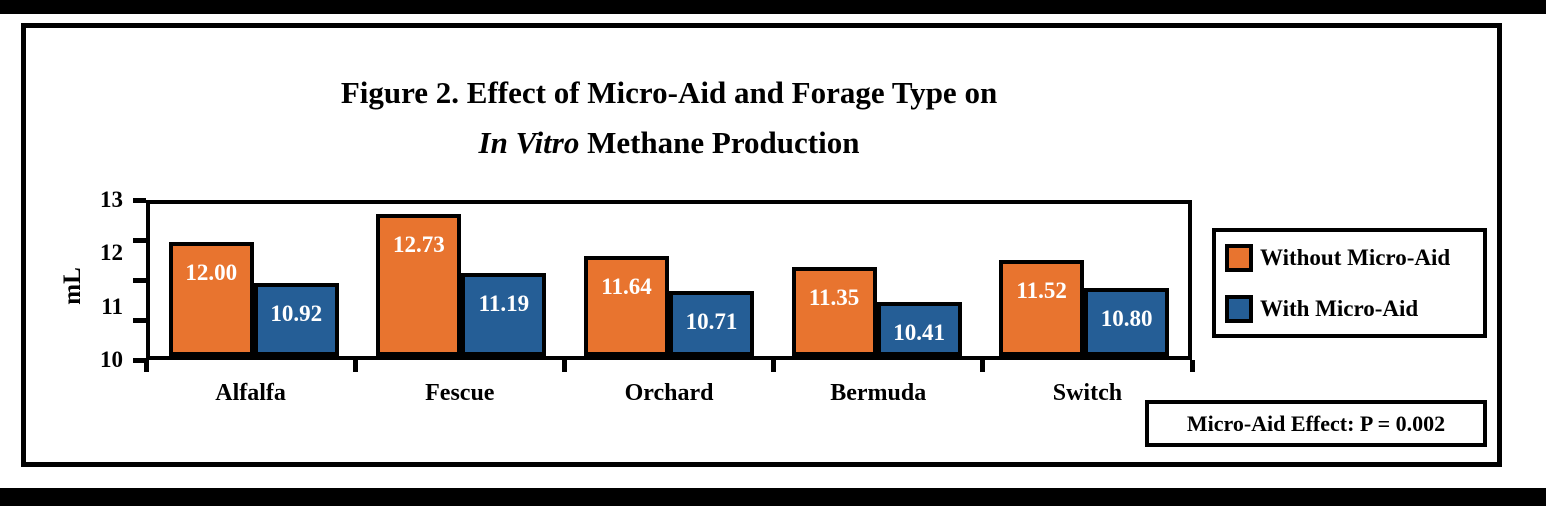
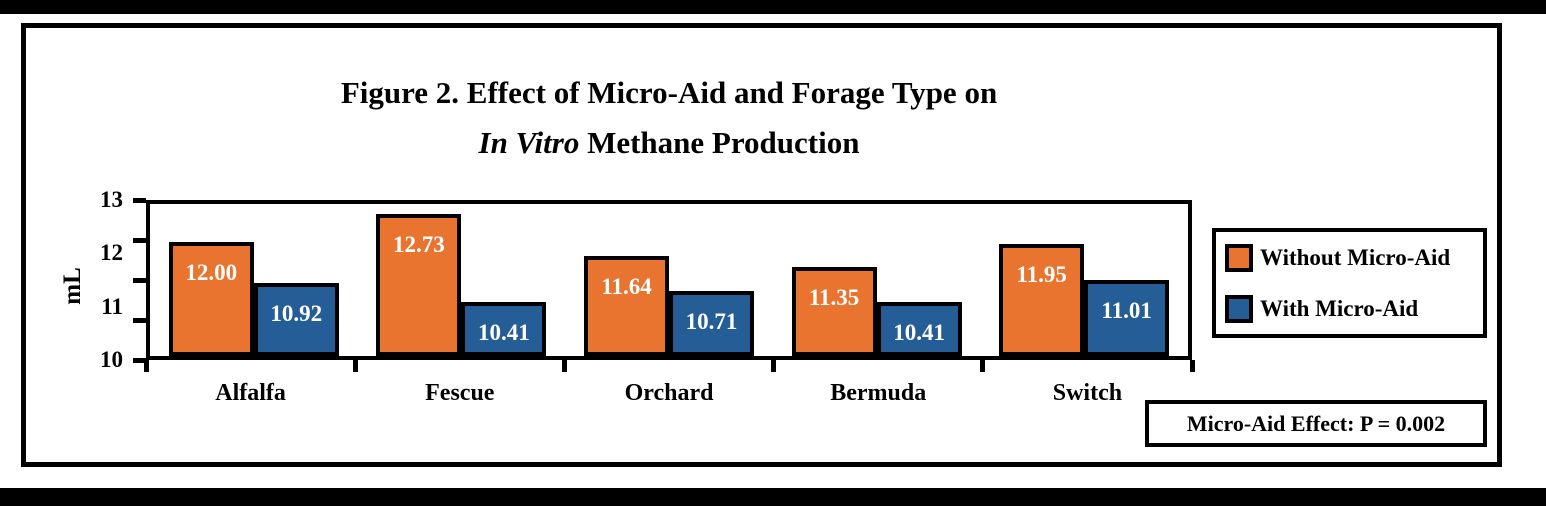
With Micro-Aid/Fescue: 11.19 -> 10.41
Without Micro-Aid/Switch: 11.52 -> 11.95
With Micro-Aid/Switch: 10.80 -> 11.01
